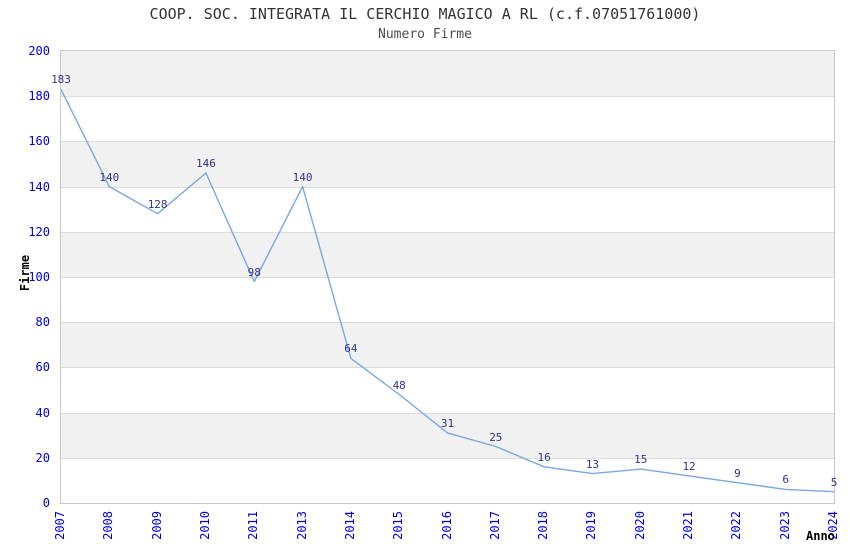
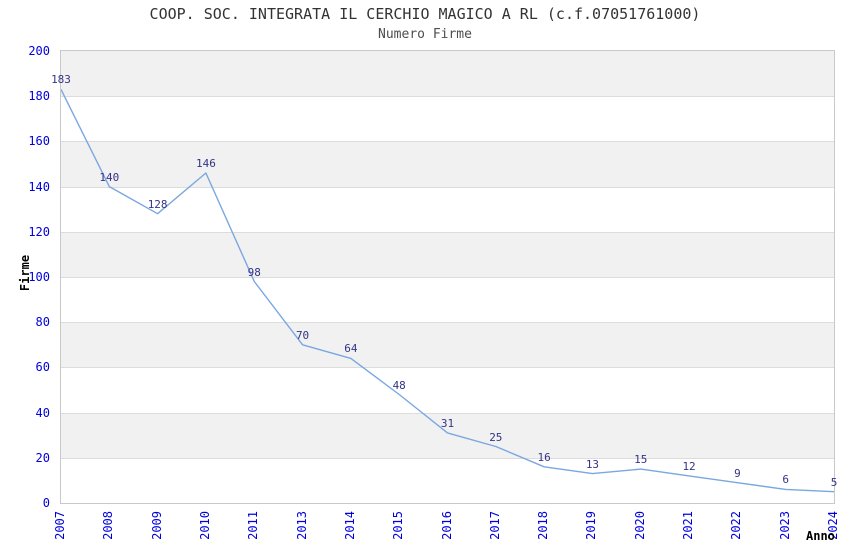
2013: 140 -> 70
